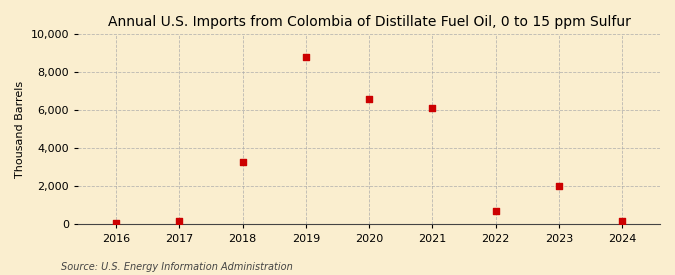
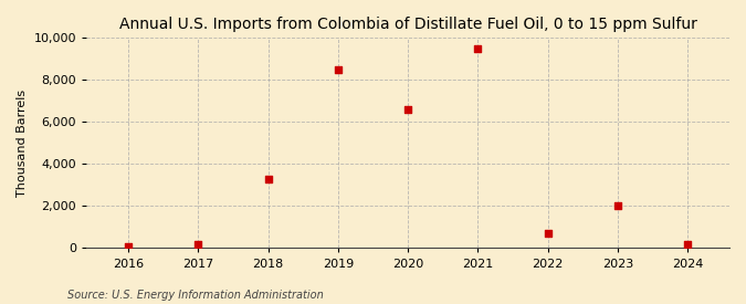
2019: 8,800 -> 8,500
2021: 6,100 -> 9,500
